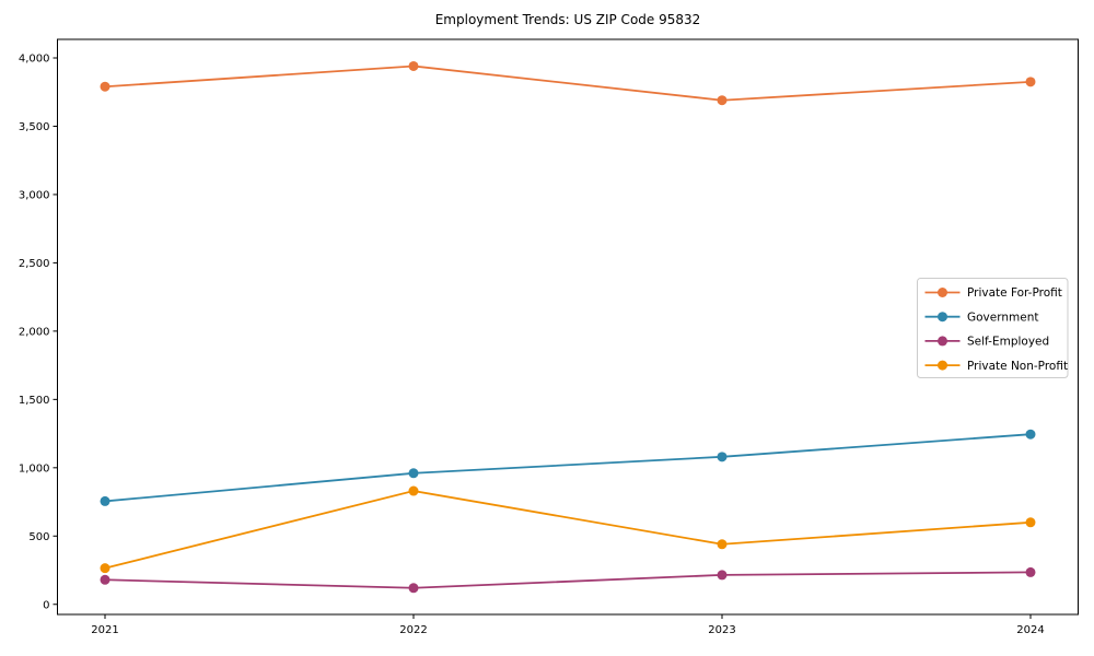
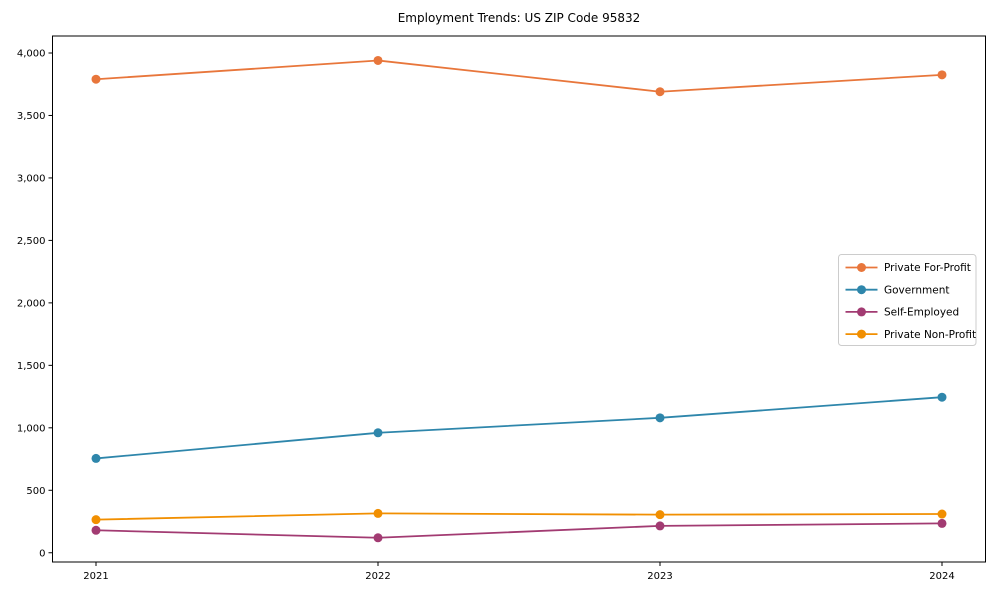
Private Non-Profit/2022: 830 -> 320
Private Non-Profit/2023: 440 -> 300
Private Non-Profit/2024: 600 -> 310
